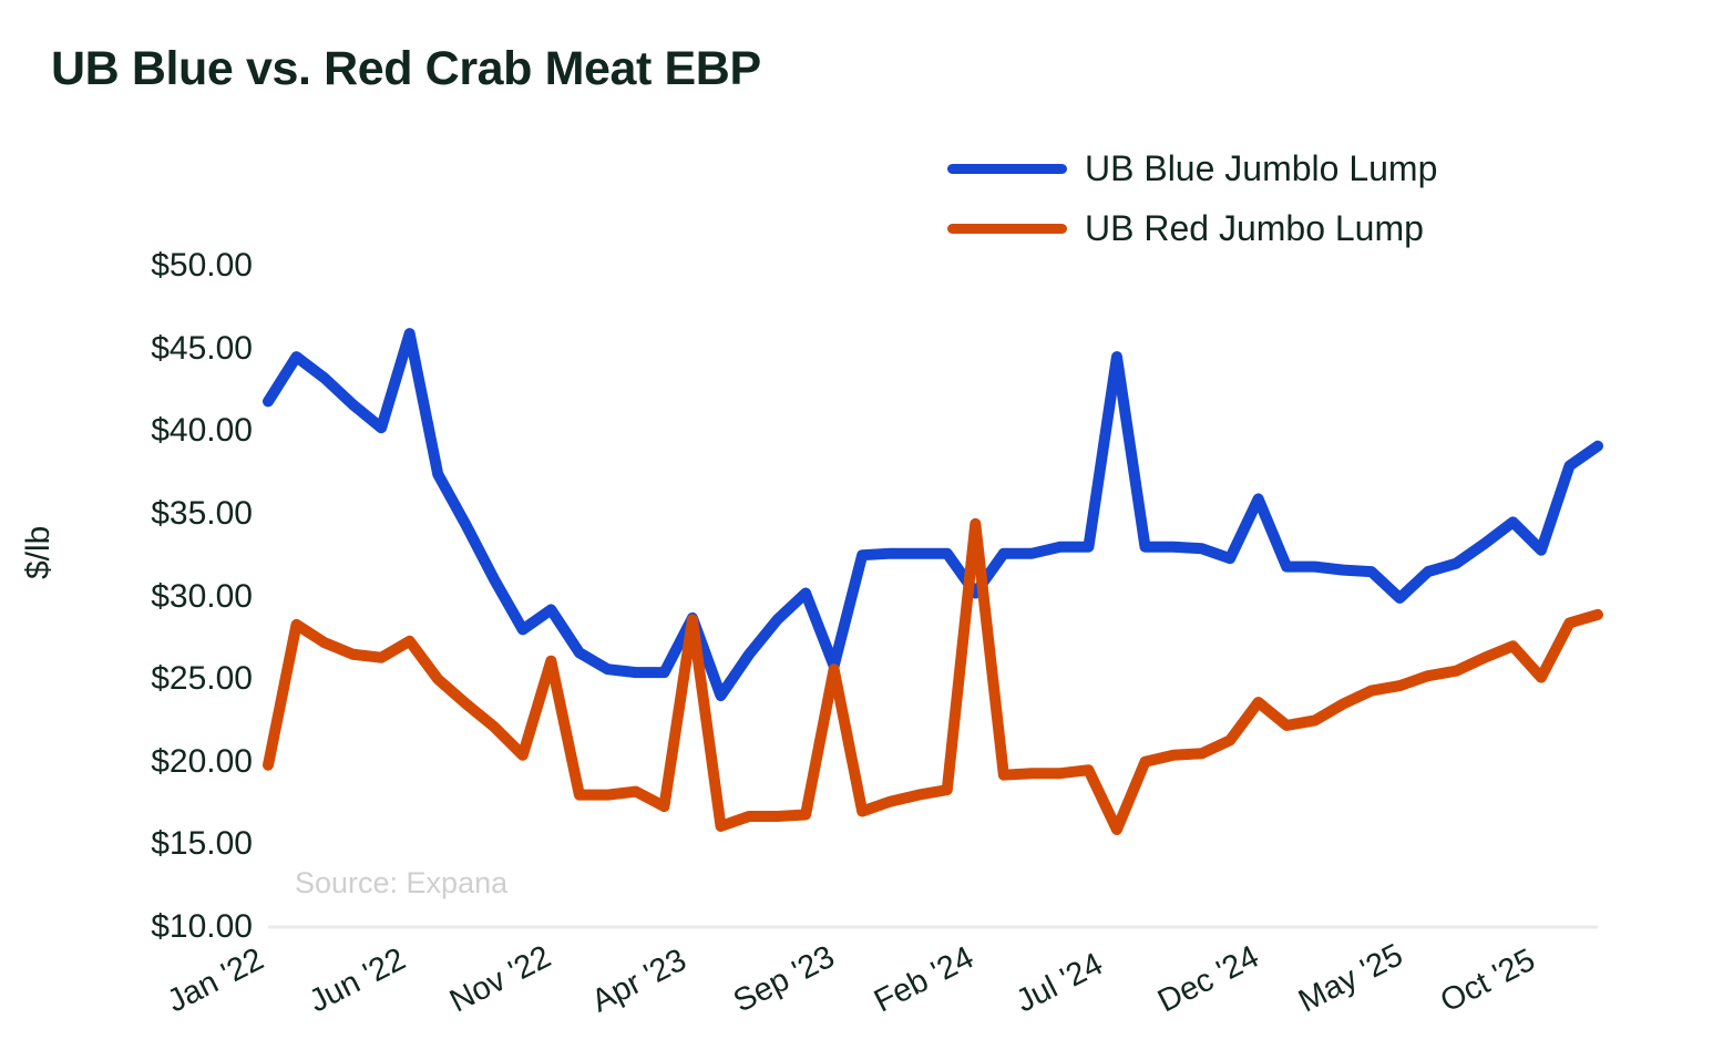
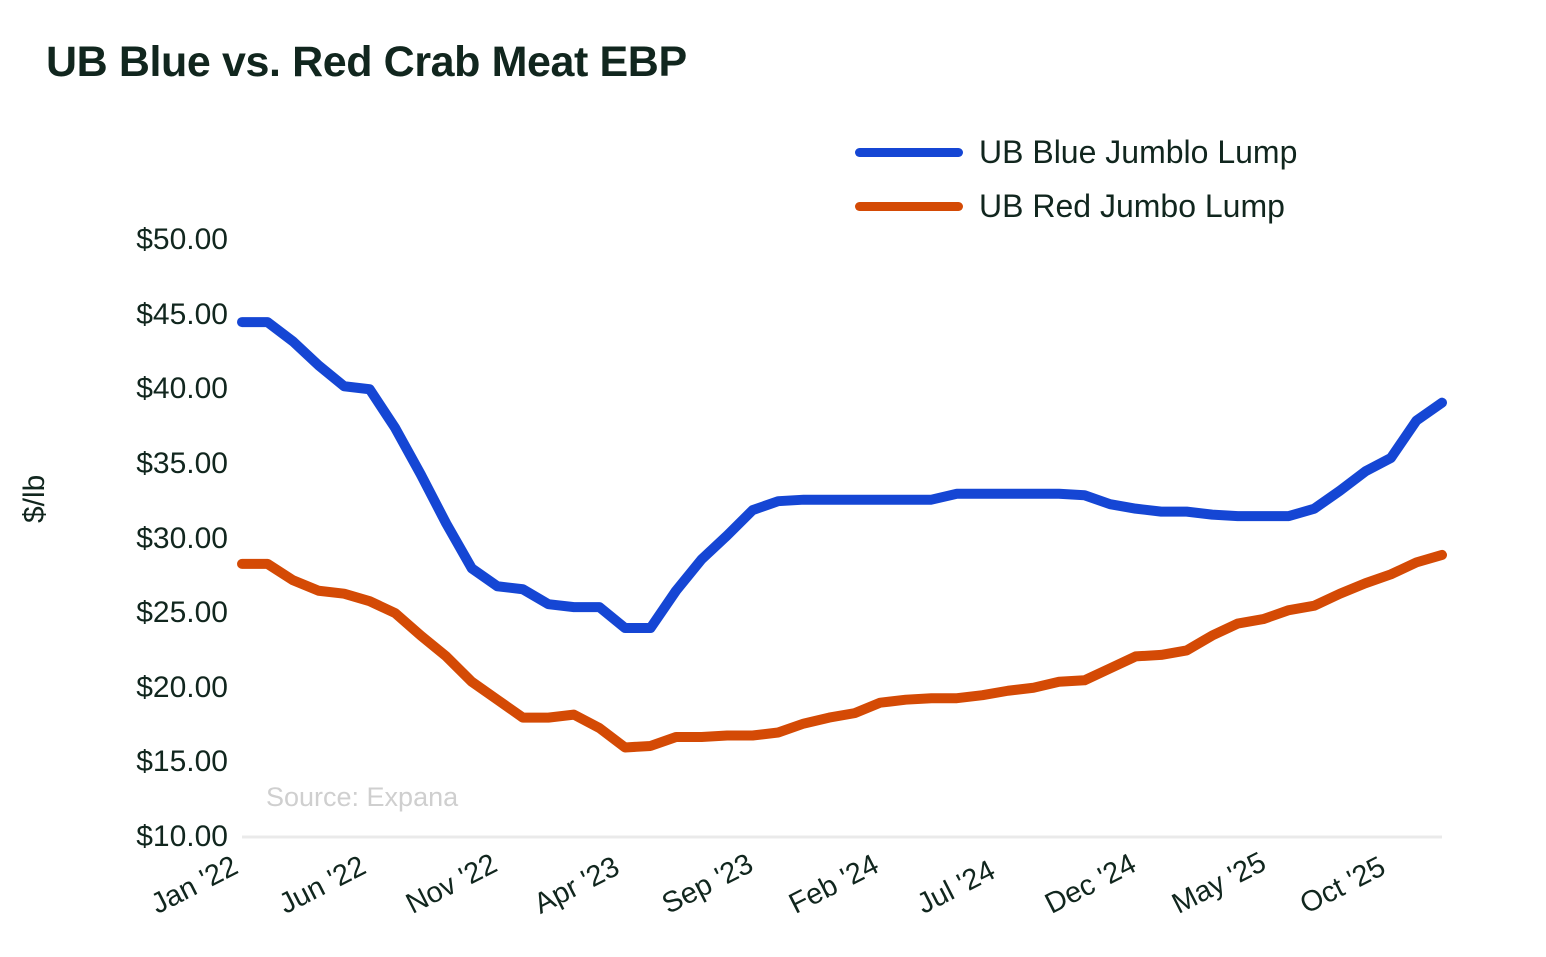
UB Blue Jumblo Lump/Jan '22: $41.8 -> $44.5
UB Red Jumbo Lump/Jan '22: $19.8 -> $28.3
UB Blue Jumblo Lump/Jun '22: $45.9 -> $40.0
UB Red Jumbo Lump/Jun '22: $27.3 -> $25.8
UB Blue Jumblo Lump/Nov '22: $29.2 -> $26.8
UB Red Jumbo Lump/Nov '22: $26.1 -> $19.2
UB Blue Jumblo Lump/Apr '23: $28.7 -> $24.0
UB Red Jumbo Lump/Apr '23: $28.6 -> $16.0
UB Blue Jumblo Lump/Sep '23: $25.8 -> $31.9
UB Red Jumbo Lump/Sep '23: $25.6 -> $16.8
UB Blue Jumblo Lump/Feb '24: $30.2 -> $32.6
UB Red Jumbo Lump/Feb '24: $34.4 -> $19.0
UB Blue Jumblo Lump/Jul '24: $44.5 -> $33.0
UB Red Jumbo Lump/Jul '24: $15.9 -> $19.8
UB Blue Jumblo Lump/Dec '24: $35.9 -> $32.0
UB Red Jumbo Lump/Dec '24: $23.6 -> $22.1
UB Blue Jumblo Lump/May '25: $29.9 -> $31.5
UB Blue Jumblo Lump/Oct '25: $32.8 -> $35.4
UB Red Jumbo Lump/Oct '25: $25.1 -> $27.6
